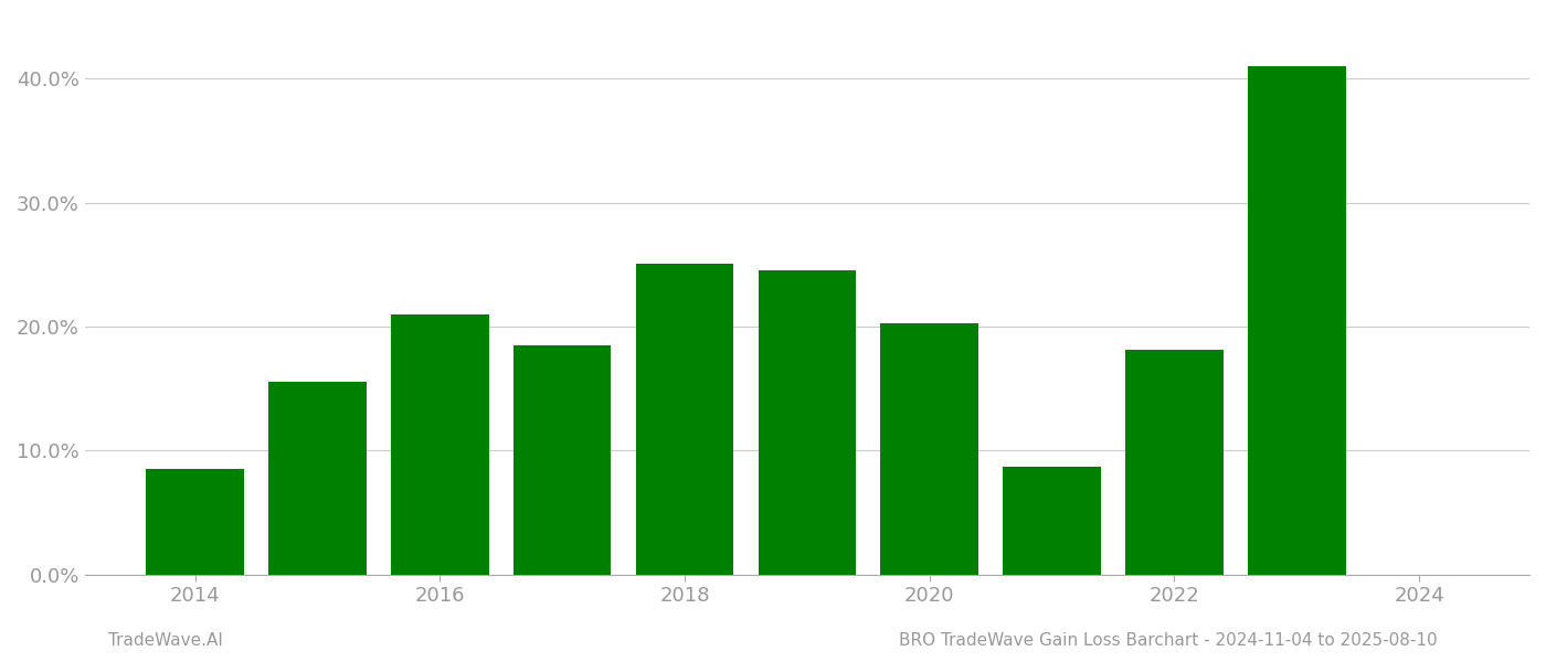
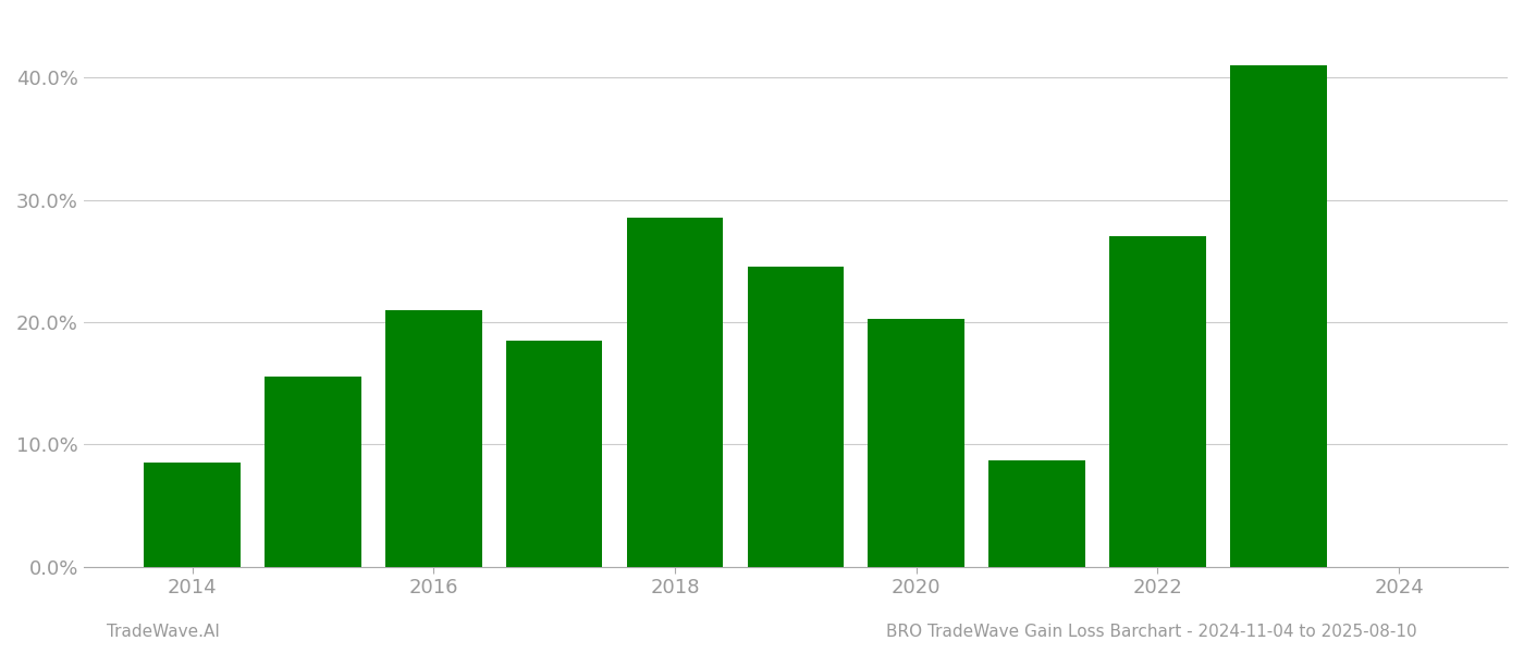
2018: 25.1% -> 28.5%
2022: 18.1% -> 27.0%
